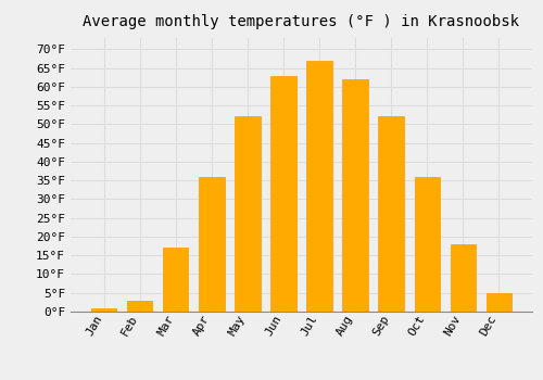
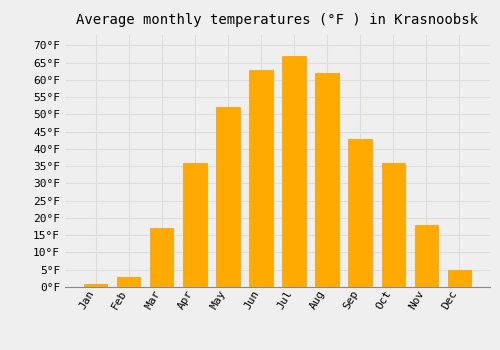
Sep: 52°F -> 43°F
